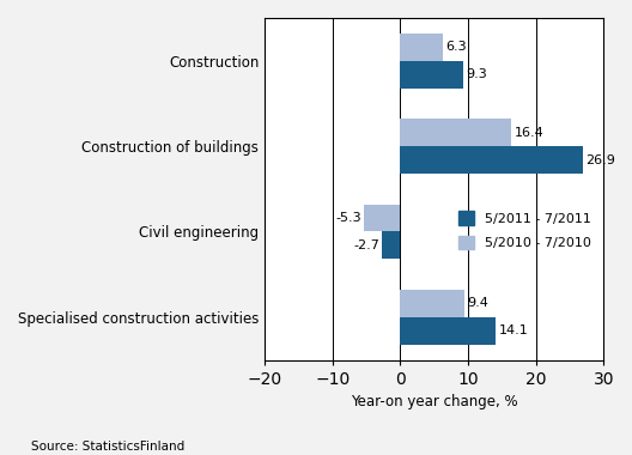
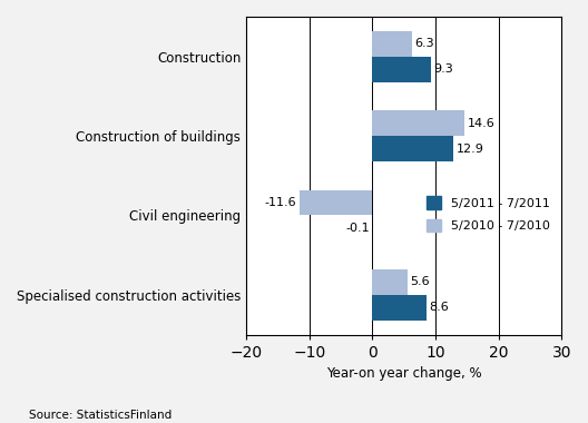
5/2010 - 7/2010/Construction of buildings: 16.4 -> 14.6
5/2011 - 7/2011/Construction of buildings: 26.9 -> 12.9
5/2010 - 7/2010/Civil engineering: -5.3 -> -11.6
5/2011 - 7/2011/Civil engineering: -2.7 -> -0.1
5/2010 - 7/2010/Specialised construction activities: 9.4 -> 5.6
5/2011 - 7/2011/Specialised construction activities: 14.1 -> 8.6
